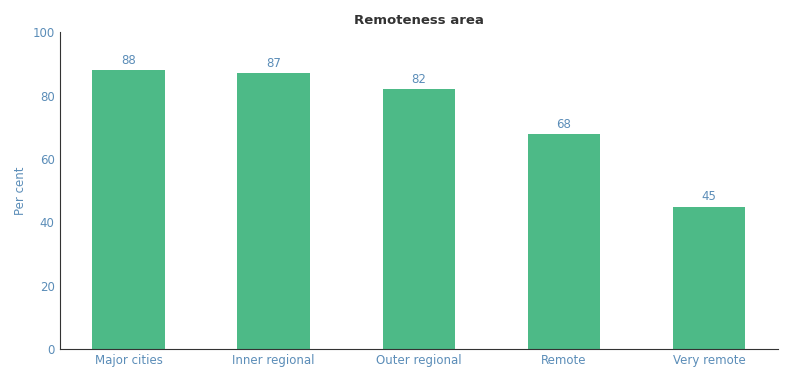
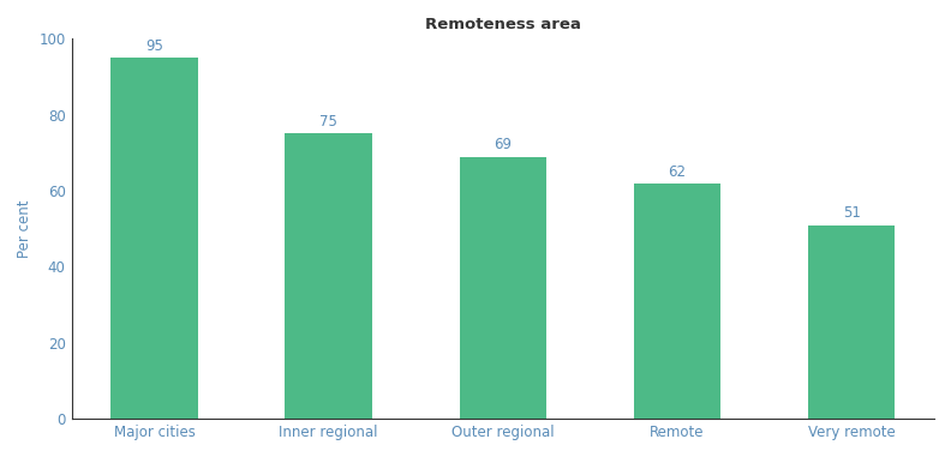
Major cities: 88 -> 95
Inner regional: 87 -> 75
Outer regional: 82 -> 69
Remote: 68 -> 62
Very remote: 45 -> 51
